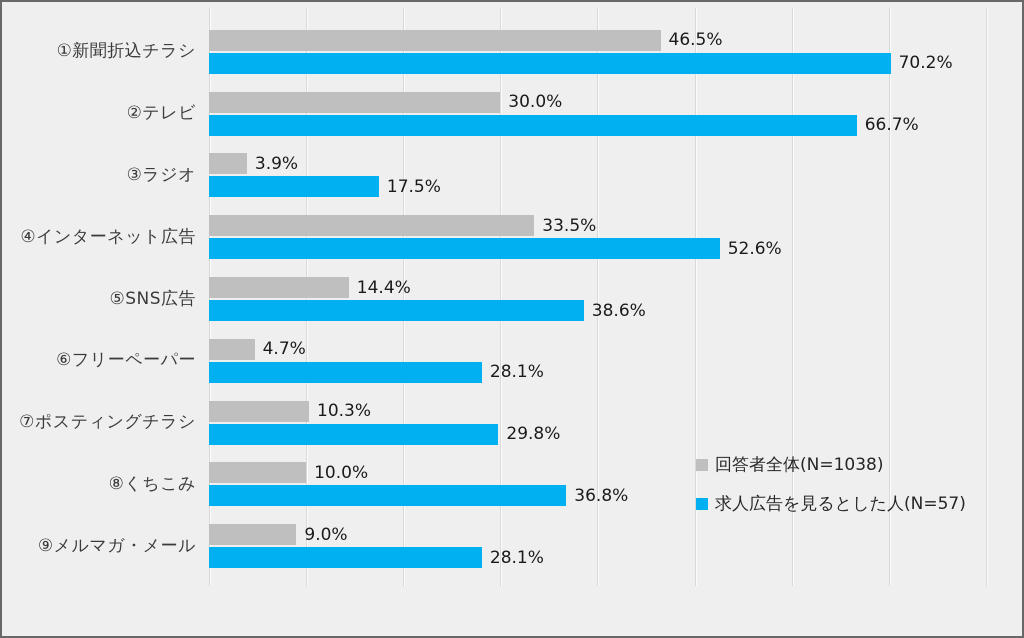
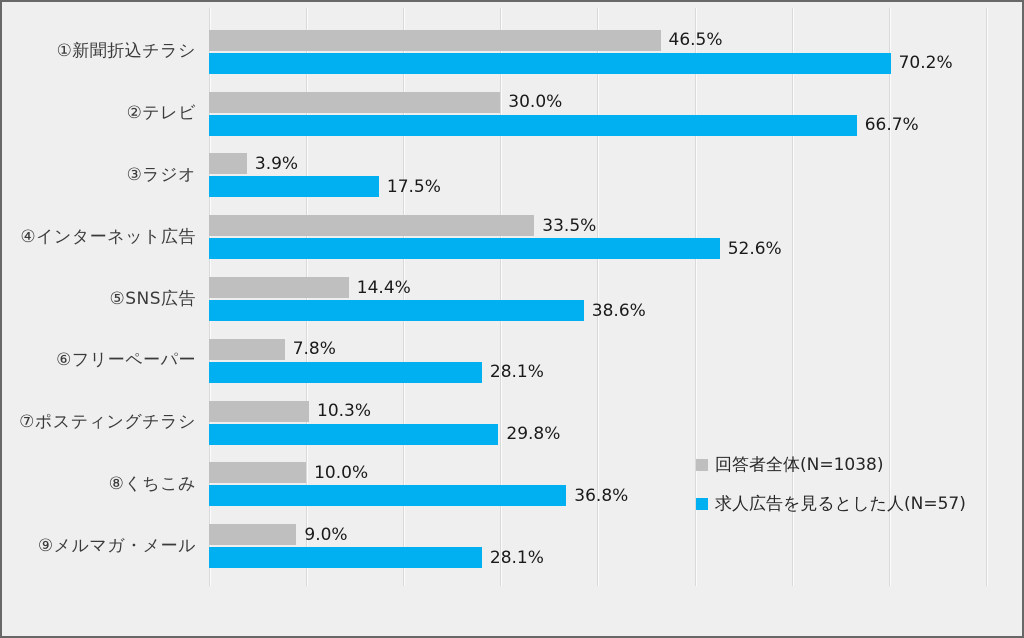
回答者全体(N=1038)/⑥フリーペーパー: 4.7% -> 7.8%
